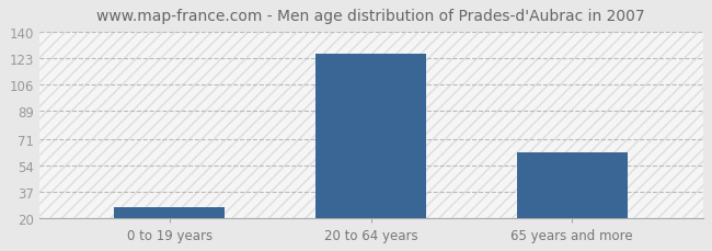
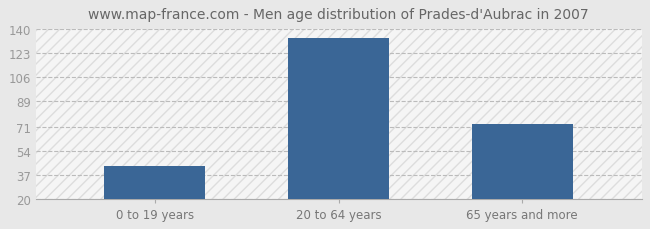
0 to 19 years: 27 -> 43
20 to 64 years: 126 -> 134
65 years and more: 62 -> 73
